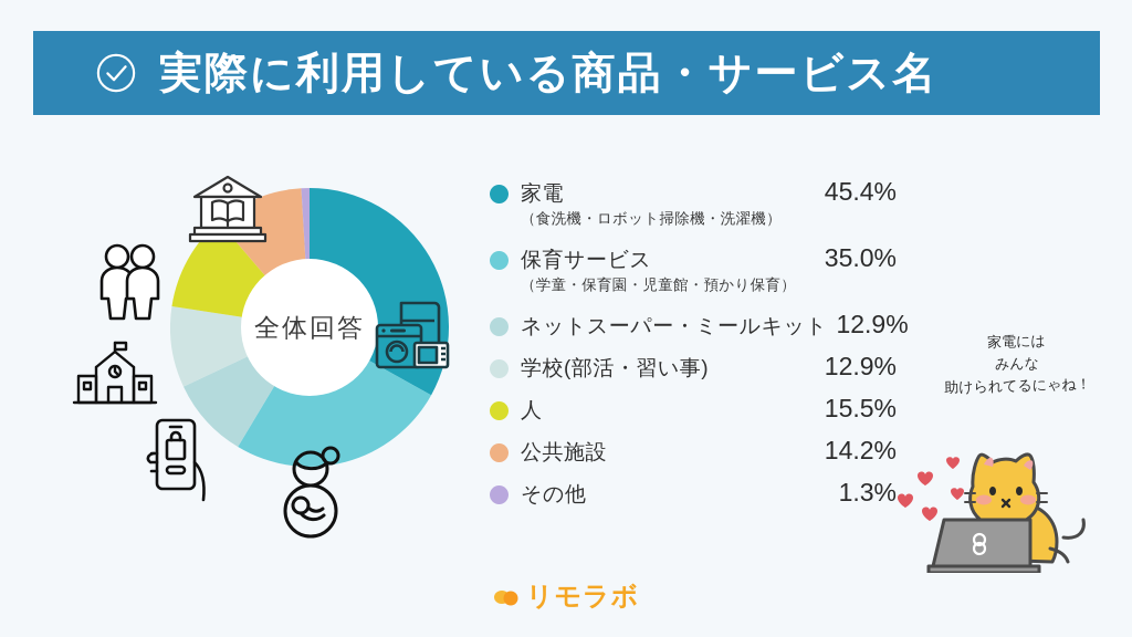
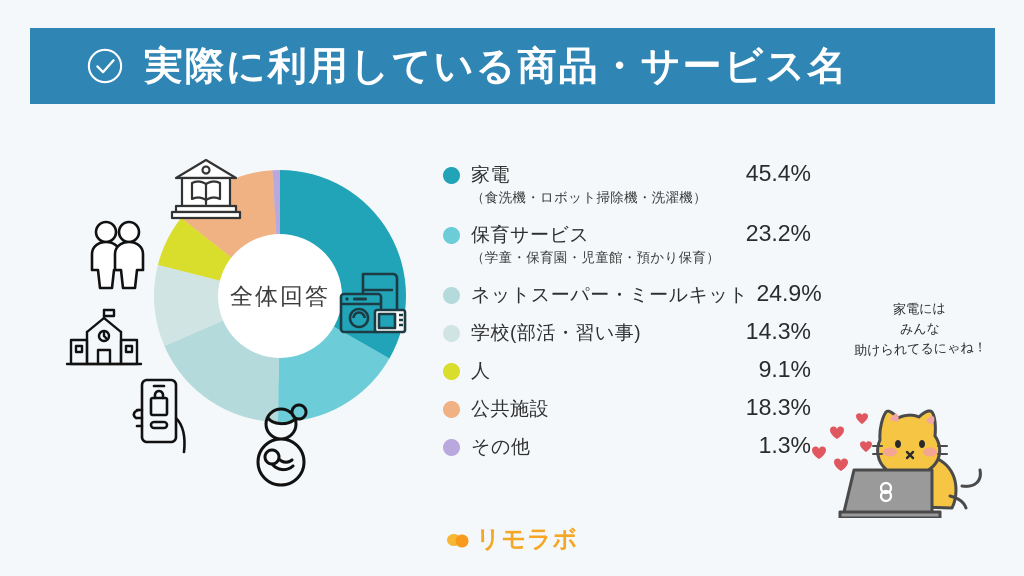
保育サービス: 35.0% -> 23.2%
ネットスーパー・ミールキット: 12.9% -> 24.9%
学校(部活・習い事): 12.9% -> 14.3%
人: 15.5% -> 9.1%
公共施設: 14.2% -> 18.3%
